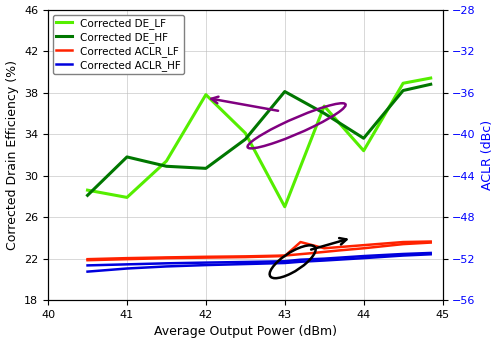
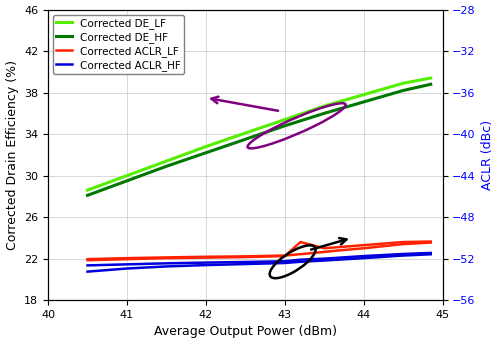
Corrected DE_LF/41: 27.9 -> 30.0
Corrected DE_HF/41: 31.8 -> 29.5
Corrected DE_LF/42: 37.8 -> 32.8
Corrected DE_HF/42: 30.7 -> 32.2
Corrected DE_LF/43: 27.0 -> 35.4
Corrected DE_HF/43: 38.1 -> 34.8
Corrected DE_LF/44: 32.4 -> 37.8
Corrected DE_HF/44: 33.6 -> 37.1
